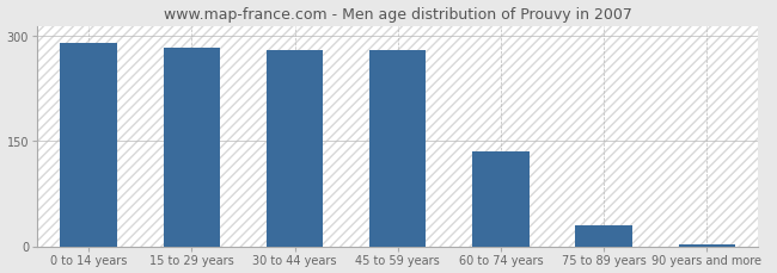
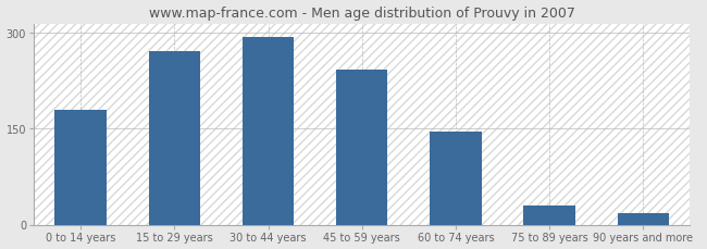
0 to 14 years: 291 -> 180
15 to 29 years: 284 -> 272
30 to 44 years: 280 -> 294
45 to 59 years: 280 -> 242
60 to 74 years: 136 -> 146
90 years and more: 2 -> 18
